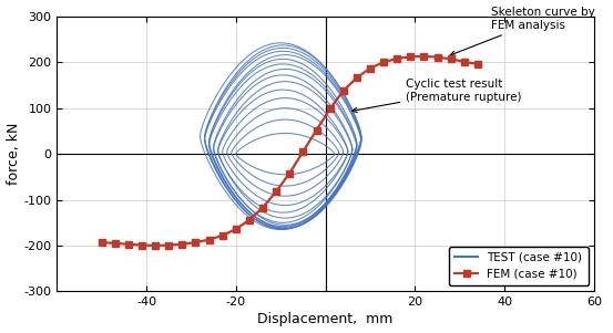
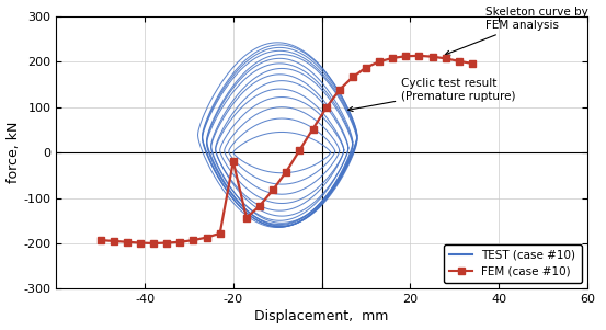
FEM (case #10)/-20: -164 -> -20
